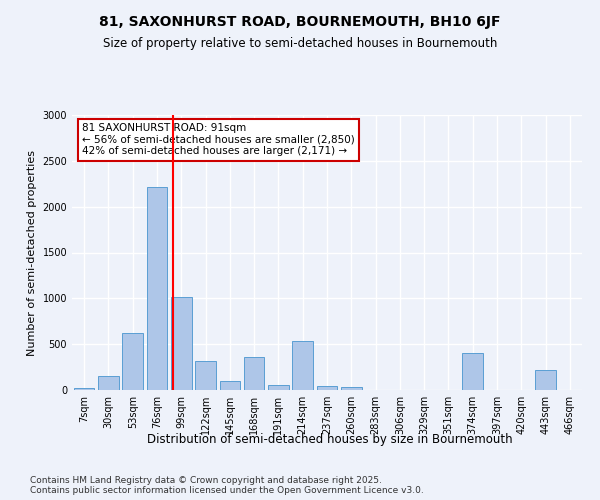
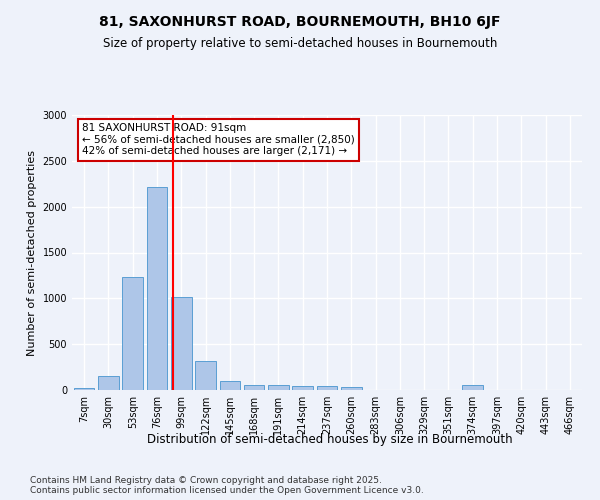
53sqm: 620 -> 1230
168sqm: 360 -> 60
214sqm: 540 -> 40
374sqm: 400 -> 50
443sqm: 220 -> 0
